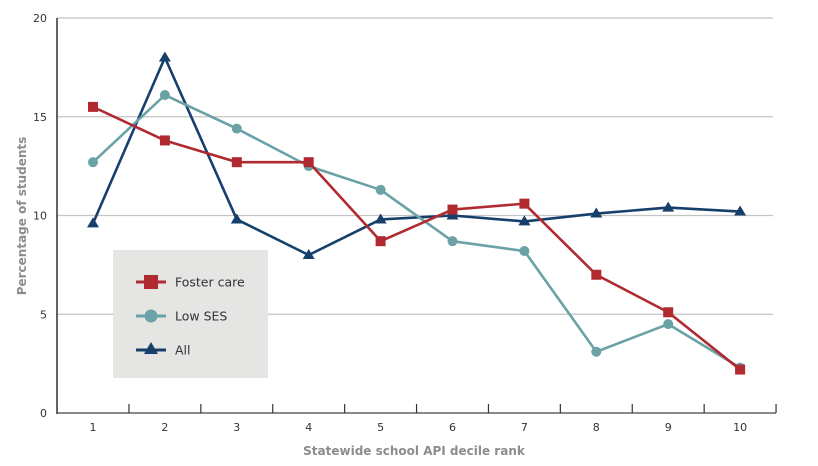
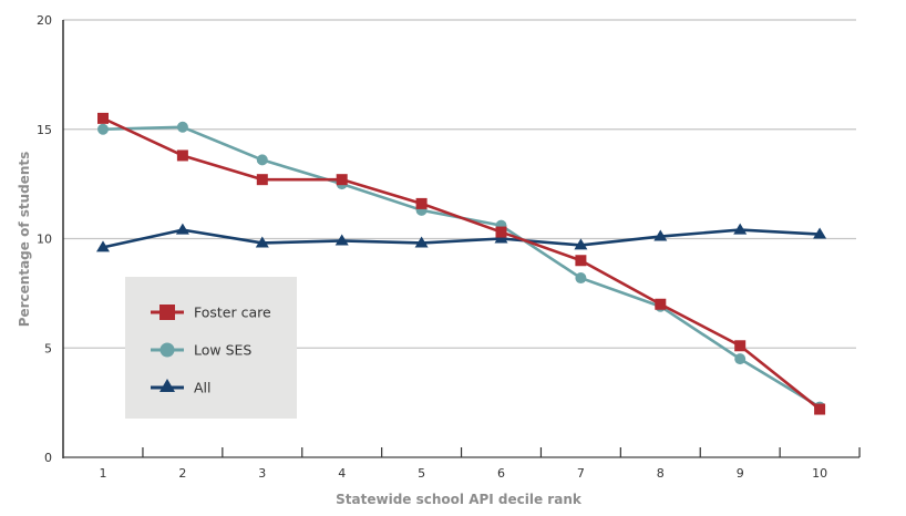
Low SES/1: 12.7 -> 15.0
Low SES/2: 16.1 -> 15.1
All/2: 18.0 -> 10.4
Low SES/3: 14.4 -> 13.6
All/4: 8.0 -> 9.9
Foster care/5: 8.7 -> 11.6
Low SES/6: 8.7 -> 10.6
Foster care/7: 10.6 -> 9.0
Low SES/8: 3.1 -> 6.9
